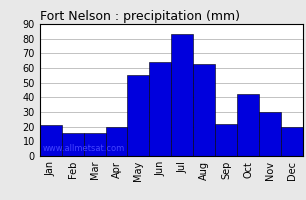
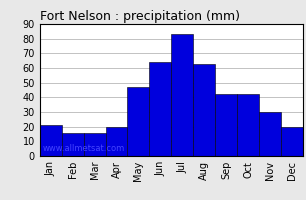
May: 55 -> 47
Sep: 22 -> 42
